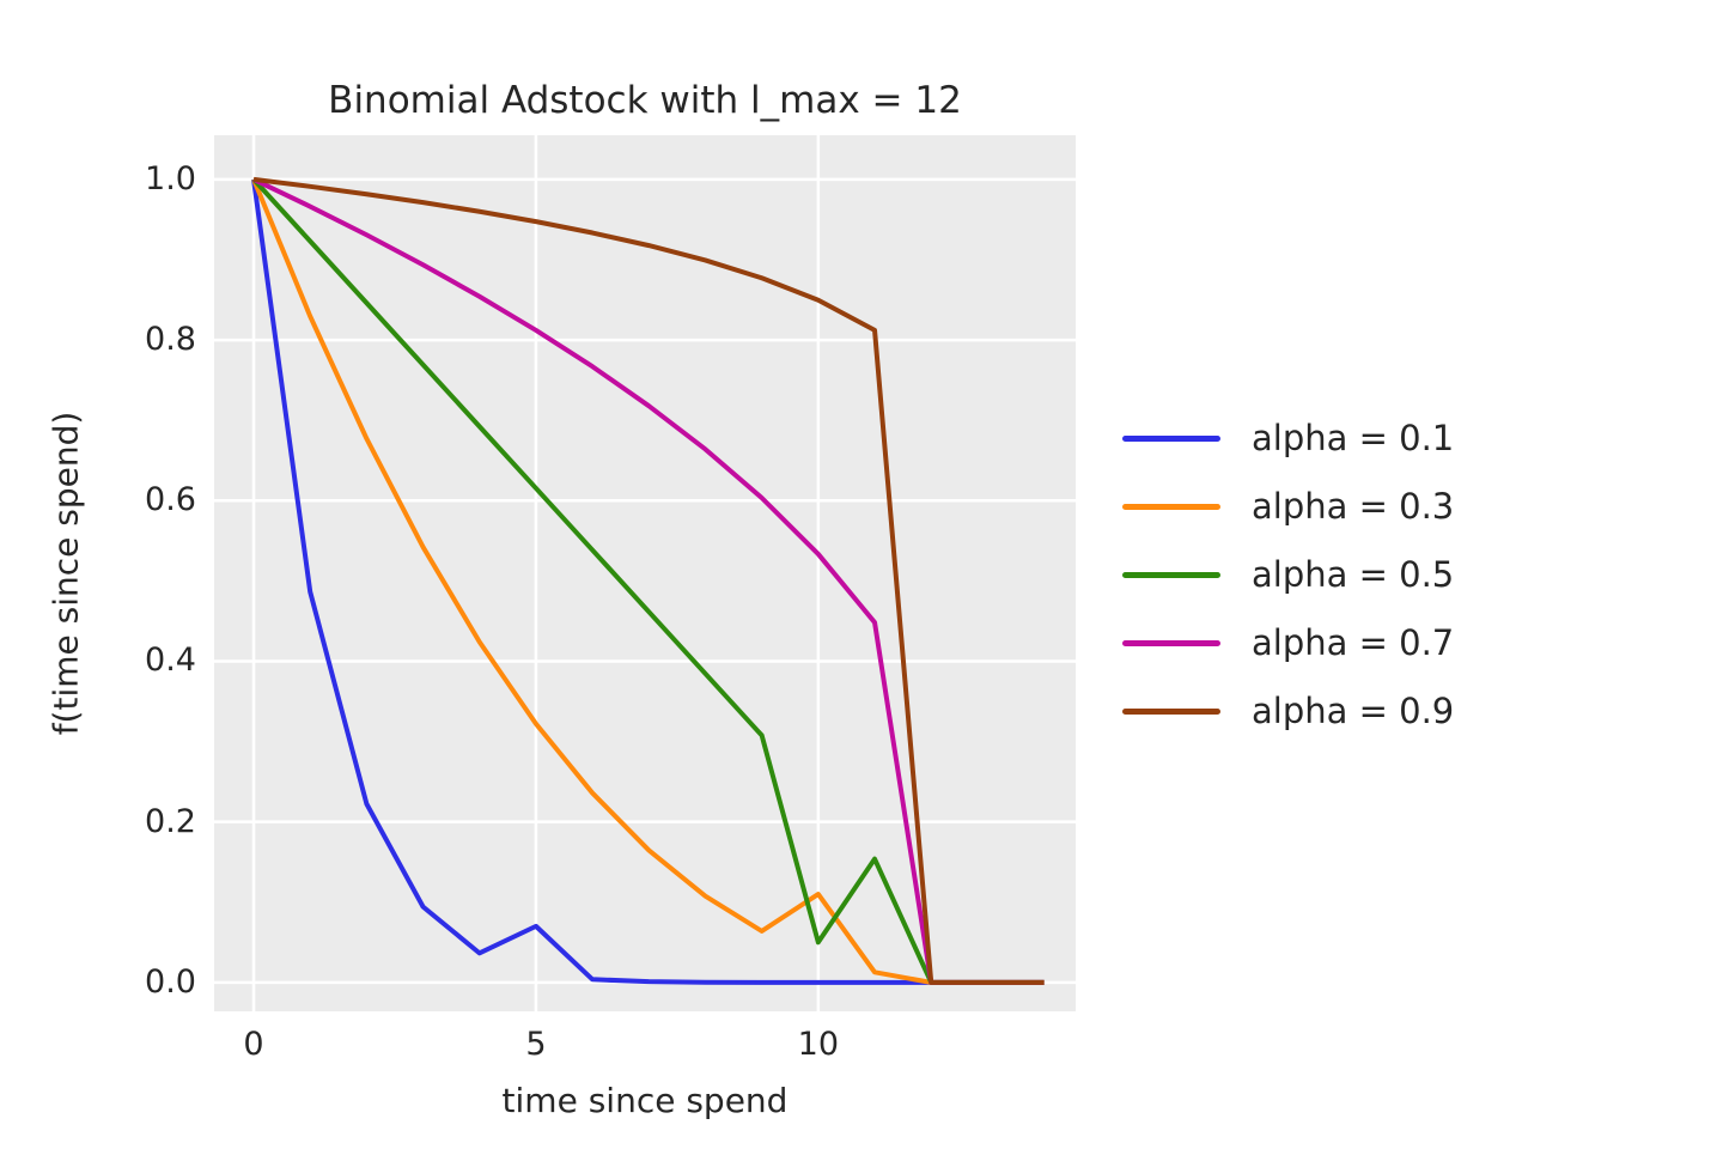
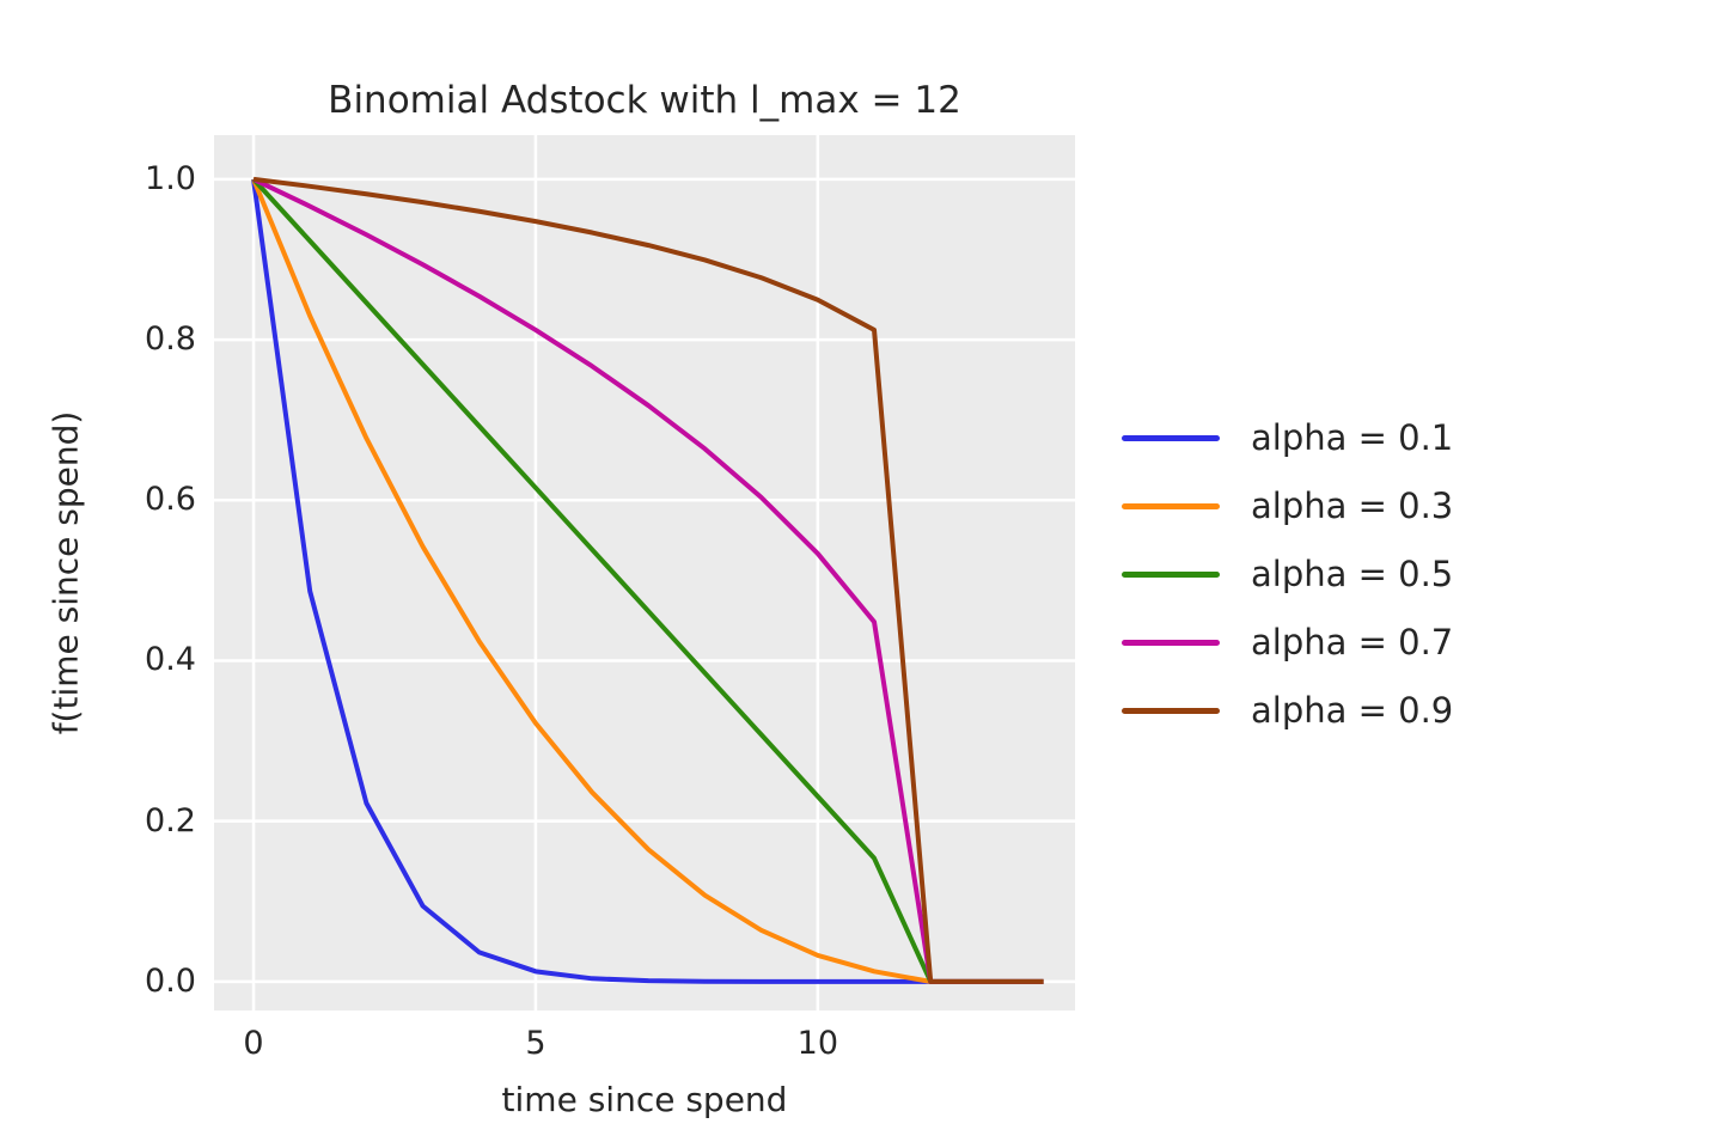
alpha = 0.1/5: 0.07 -> 0.01
alpha = 0.3/10: 0.11 -> 0.03
alpha = 0.5/10: 0.05 -> 0.23
